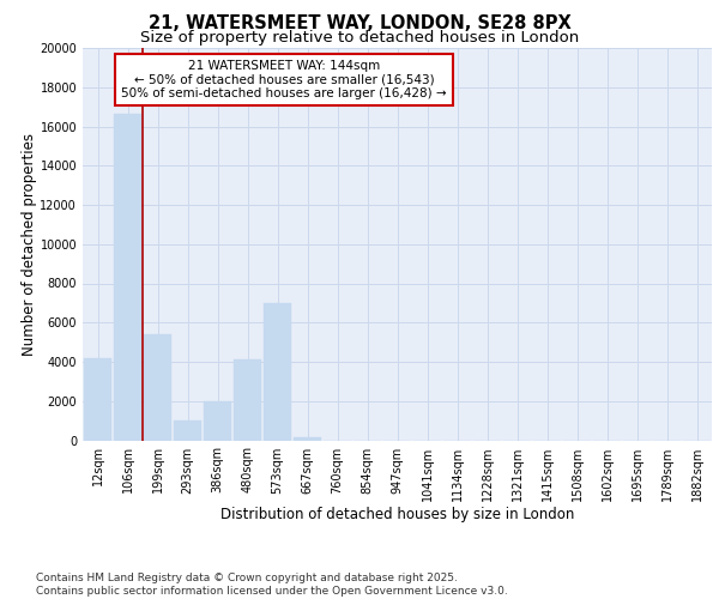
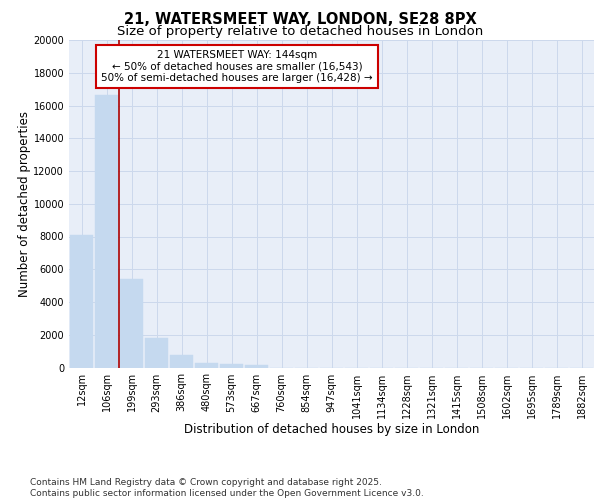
12sqm: 4200 -> 8100
293sqm: 1000 -> 1800
386sqm: 2000 -> 800
480sqm: 4100 -> 300
573sqm: 7000 -> 200
